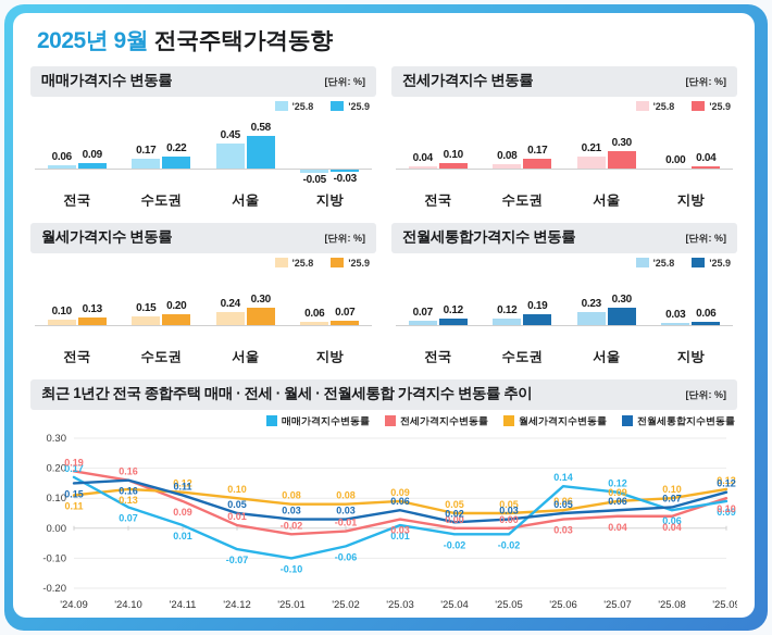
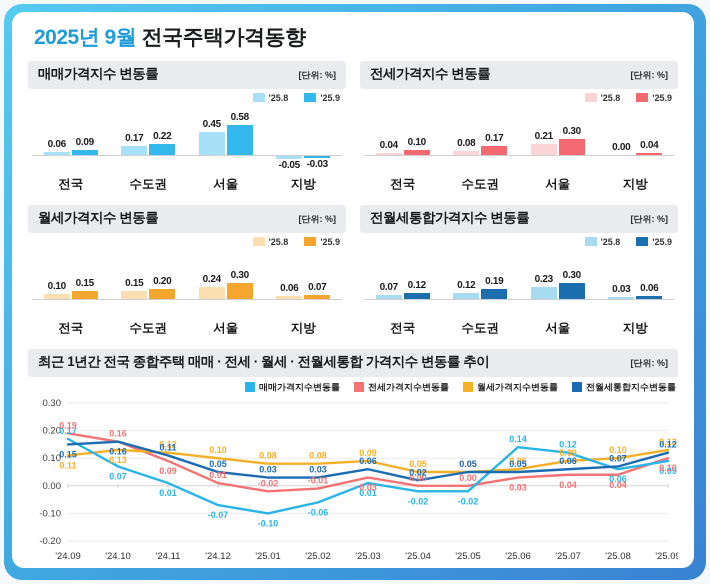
월세가격지수 변동률/'25.9/전국: 0.13 -> 0.15
최근 1년간 전국 종합주택 매매 · 전세 · 월세 · 전월세통합 가격지수 변동률 추이/전월세통합지수변동률/'25.05: 0.03 -> 0.05
